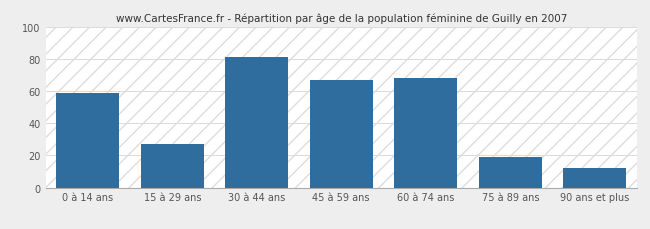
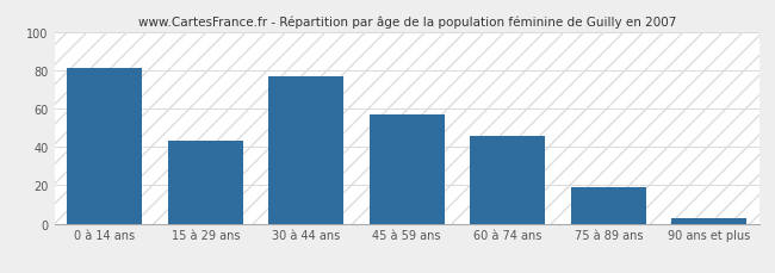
0 à 14 ans: 59 -> 81
15 à 29 ans: 27 -> 43
30 à 44 ans: 81 -> 77
45 à 59 ans: 67 -> 57
60 à 74 ans: 68 -> 46
90 ans et plus: 12 -> 3
